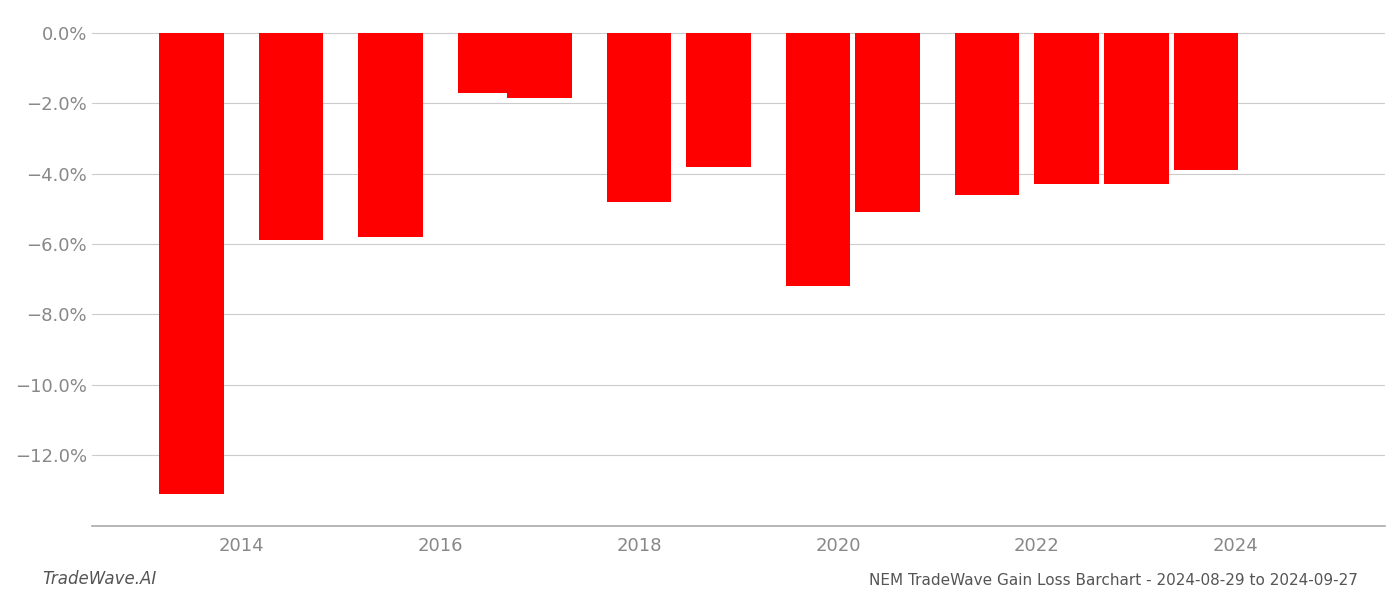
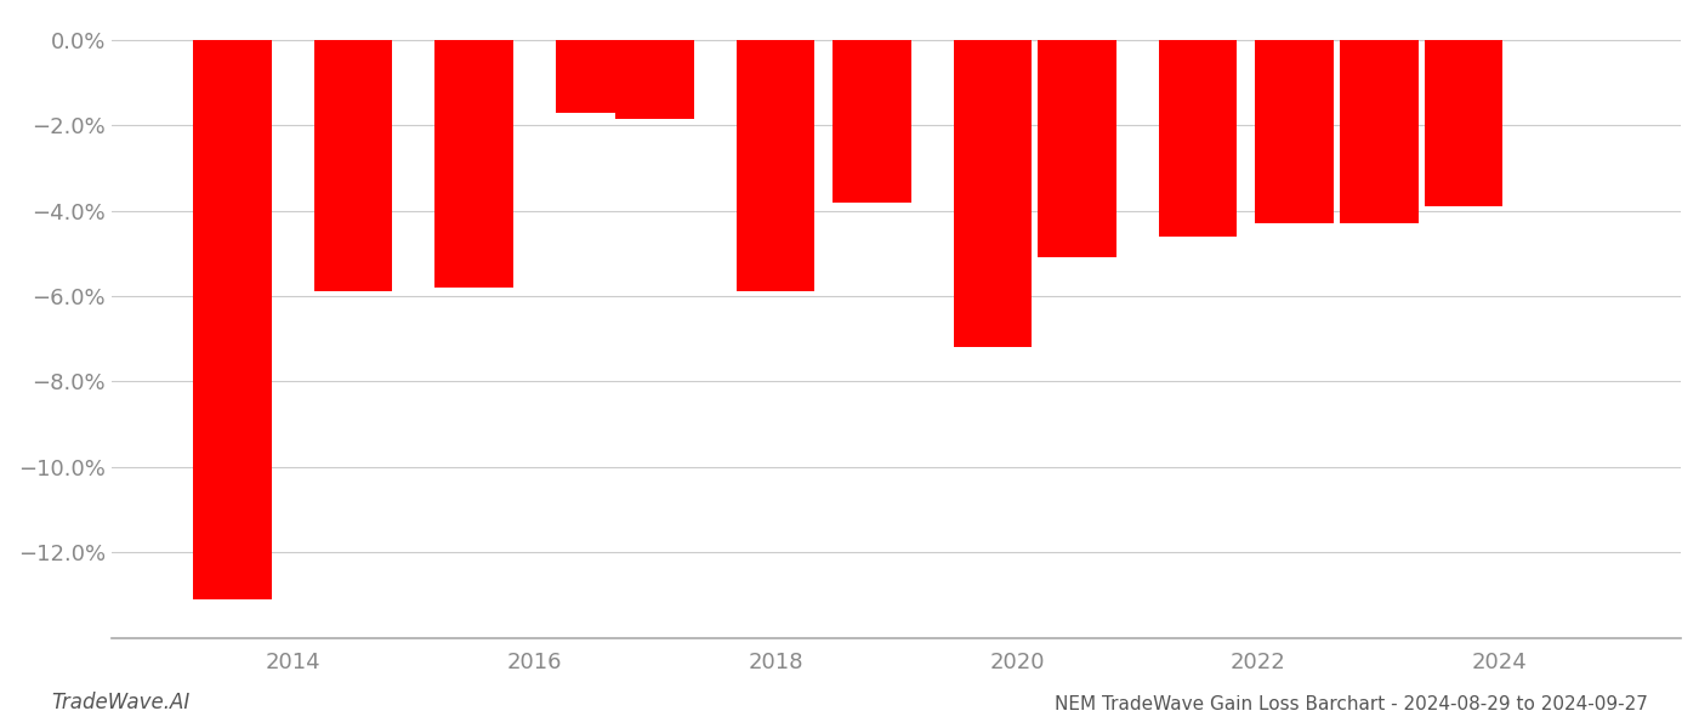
2018: -4.80% -> -5.90%
